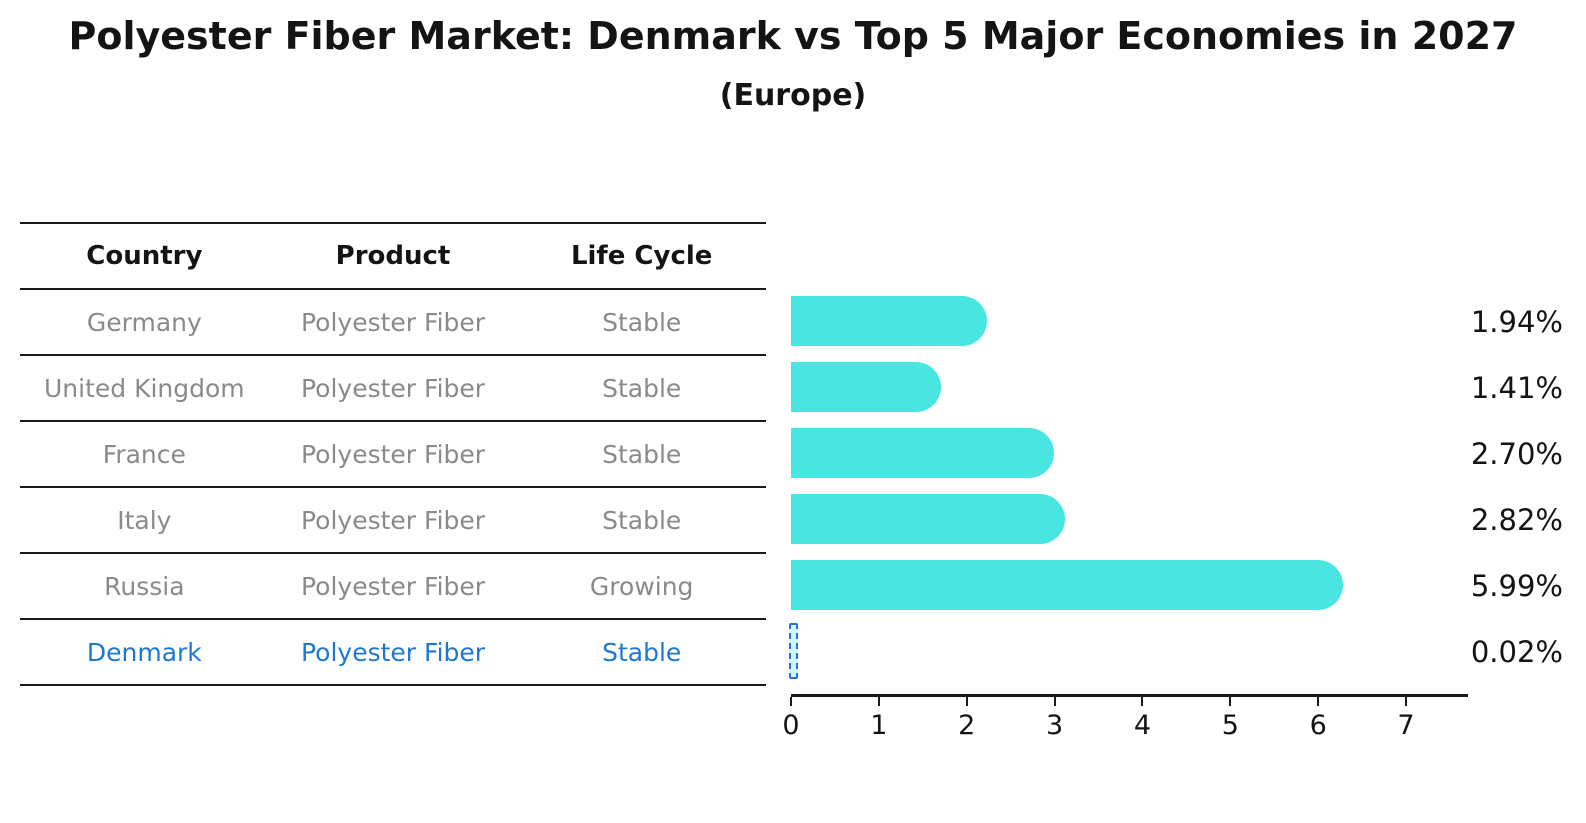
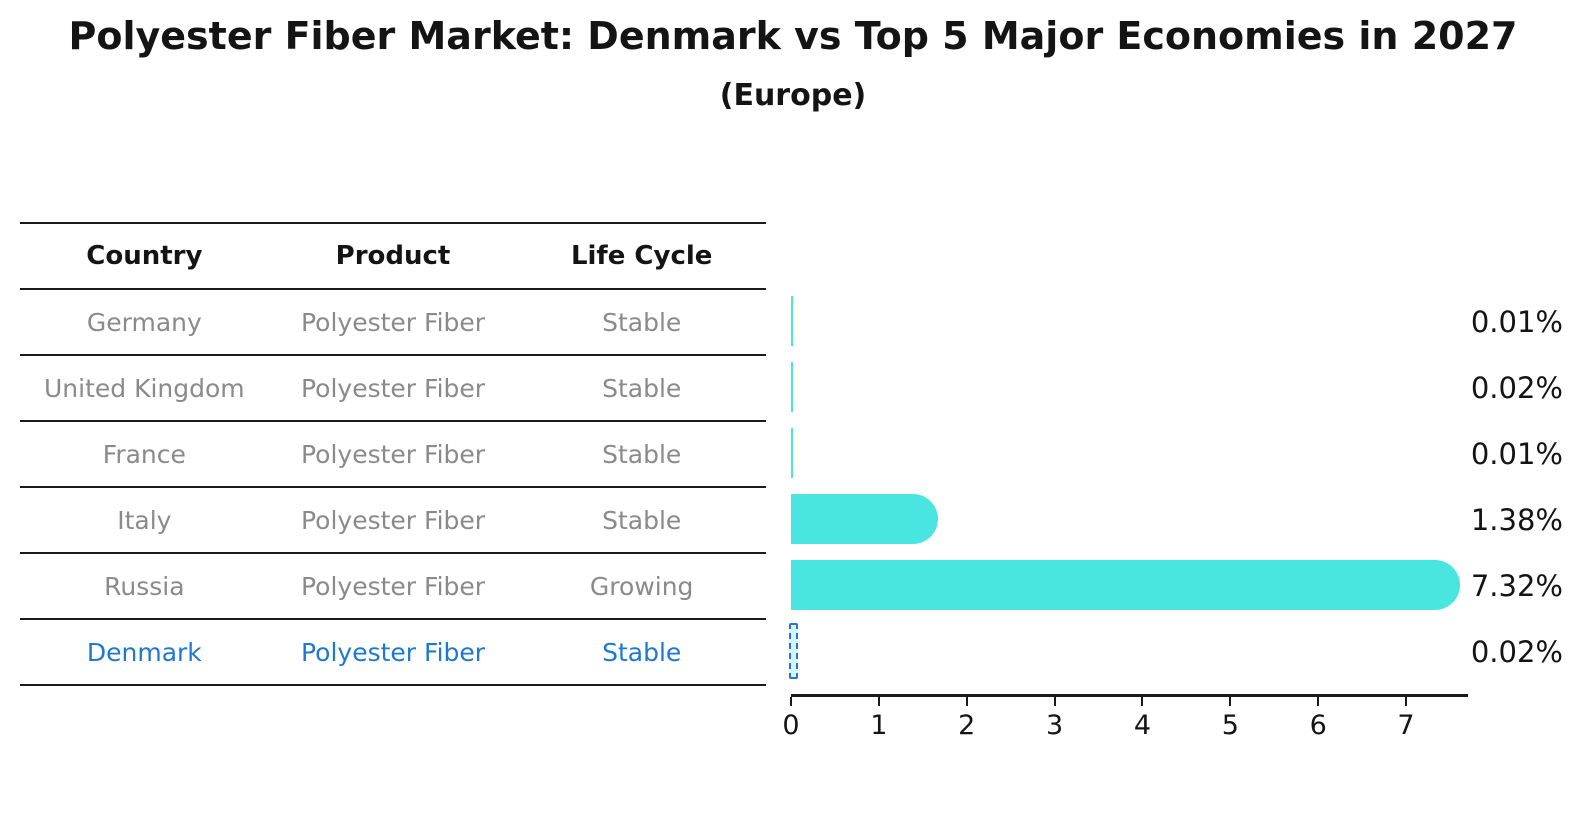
Germany: 1.94% -> 0.01%
United Kingdom: 1.41% -> 0.02%
France: 2.70% -> 0.01%
Italy: 2.82% -> 1.38%
Russia: 5.99% -> 7.32%
